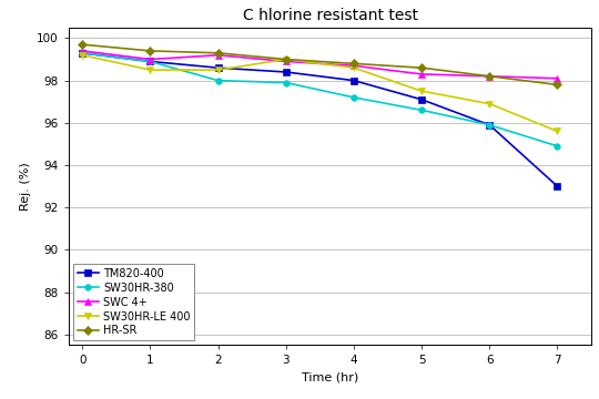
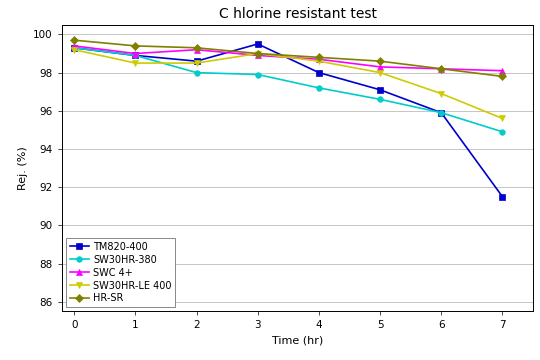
TM820-400/3: 98.4 -> 99.5
SW30HR-LE 400/5: 97.5 -> 98.0
TM820-400/7: 93.0 -> 91.5
